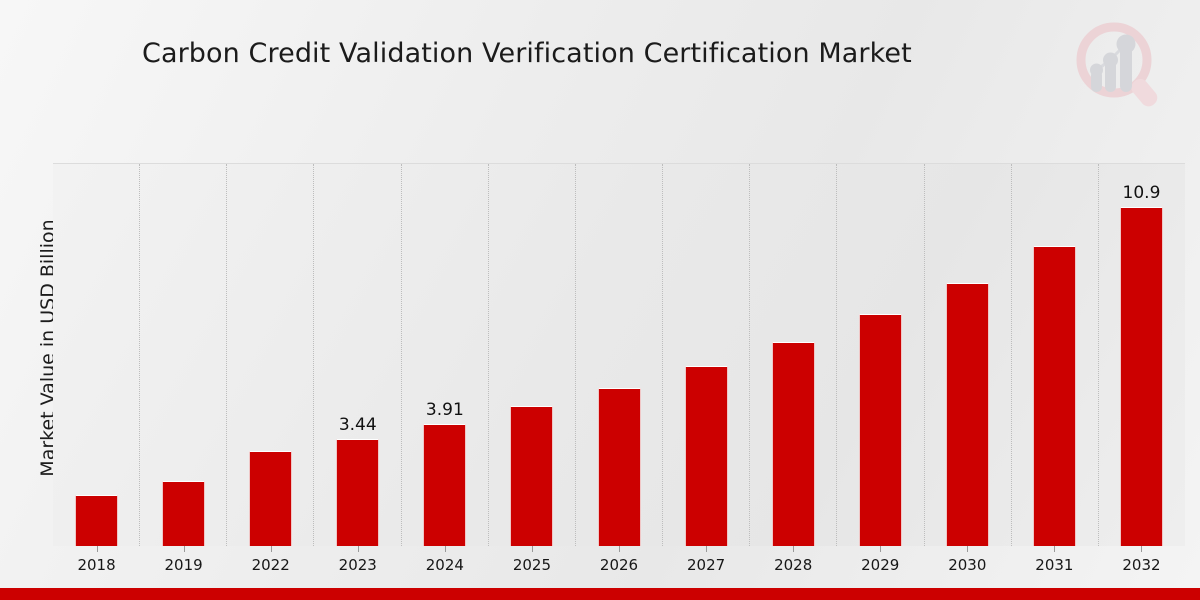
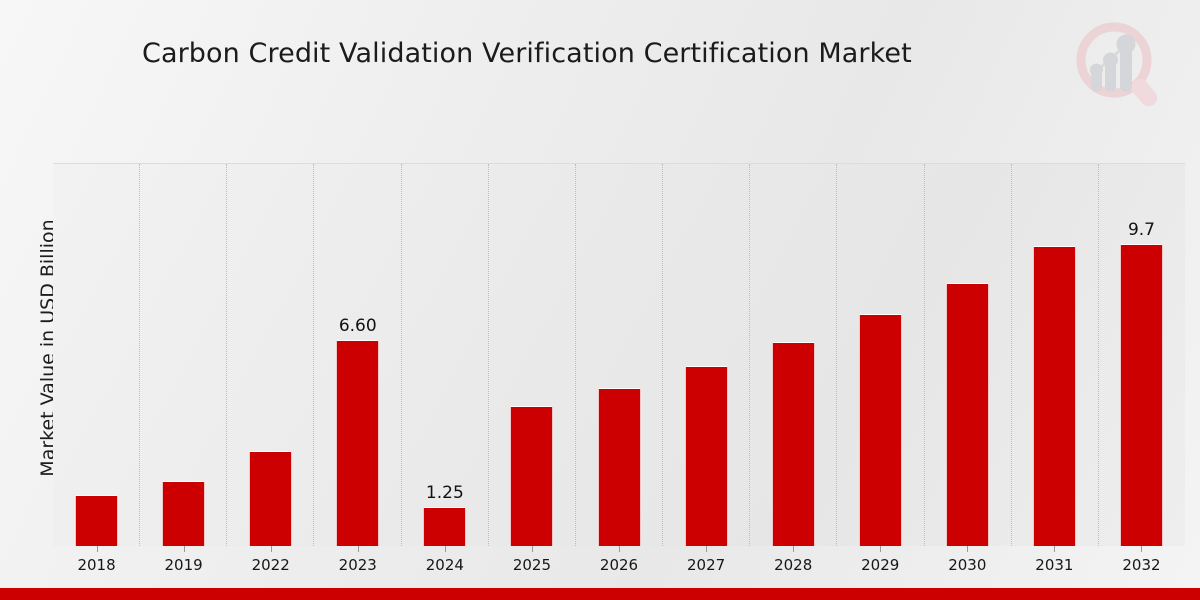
2023: 3.44 -> 6.60
2024: 3.91 -> 1.25
2032: 10.9 -> 9.7
